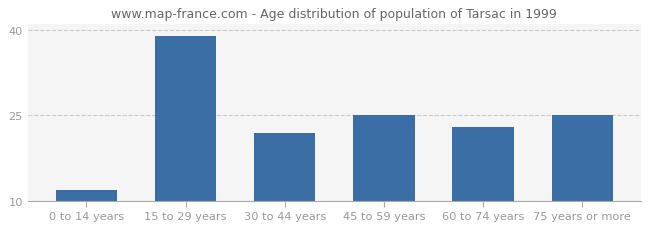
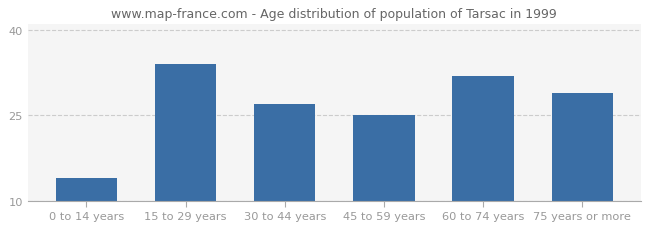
0 to 14 years: 12 -> 14
15 to 29 years: 39 -> 34
30 to 44 years: 22 -> 27
60 to 74 years: 23 -> 32
75 years or more: 25 -> 29
